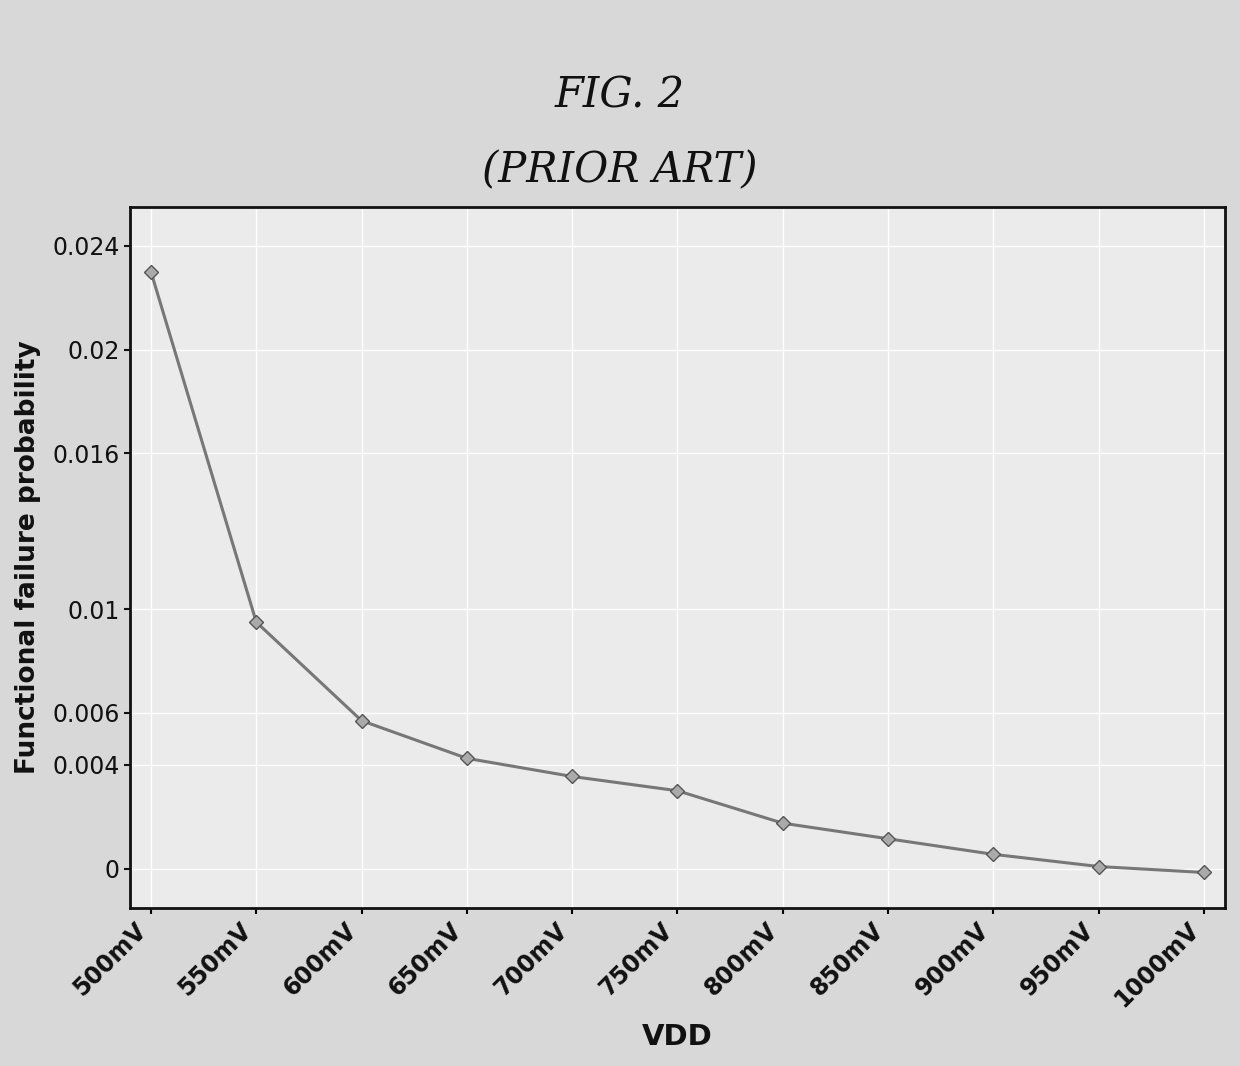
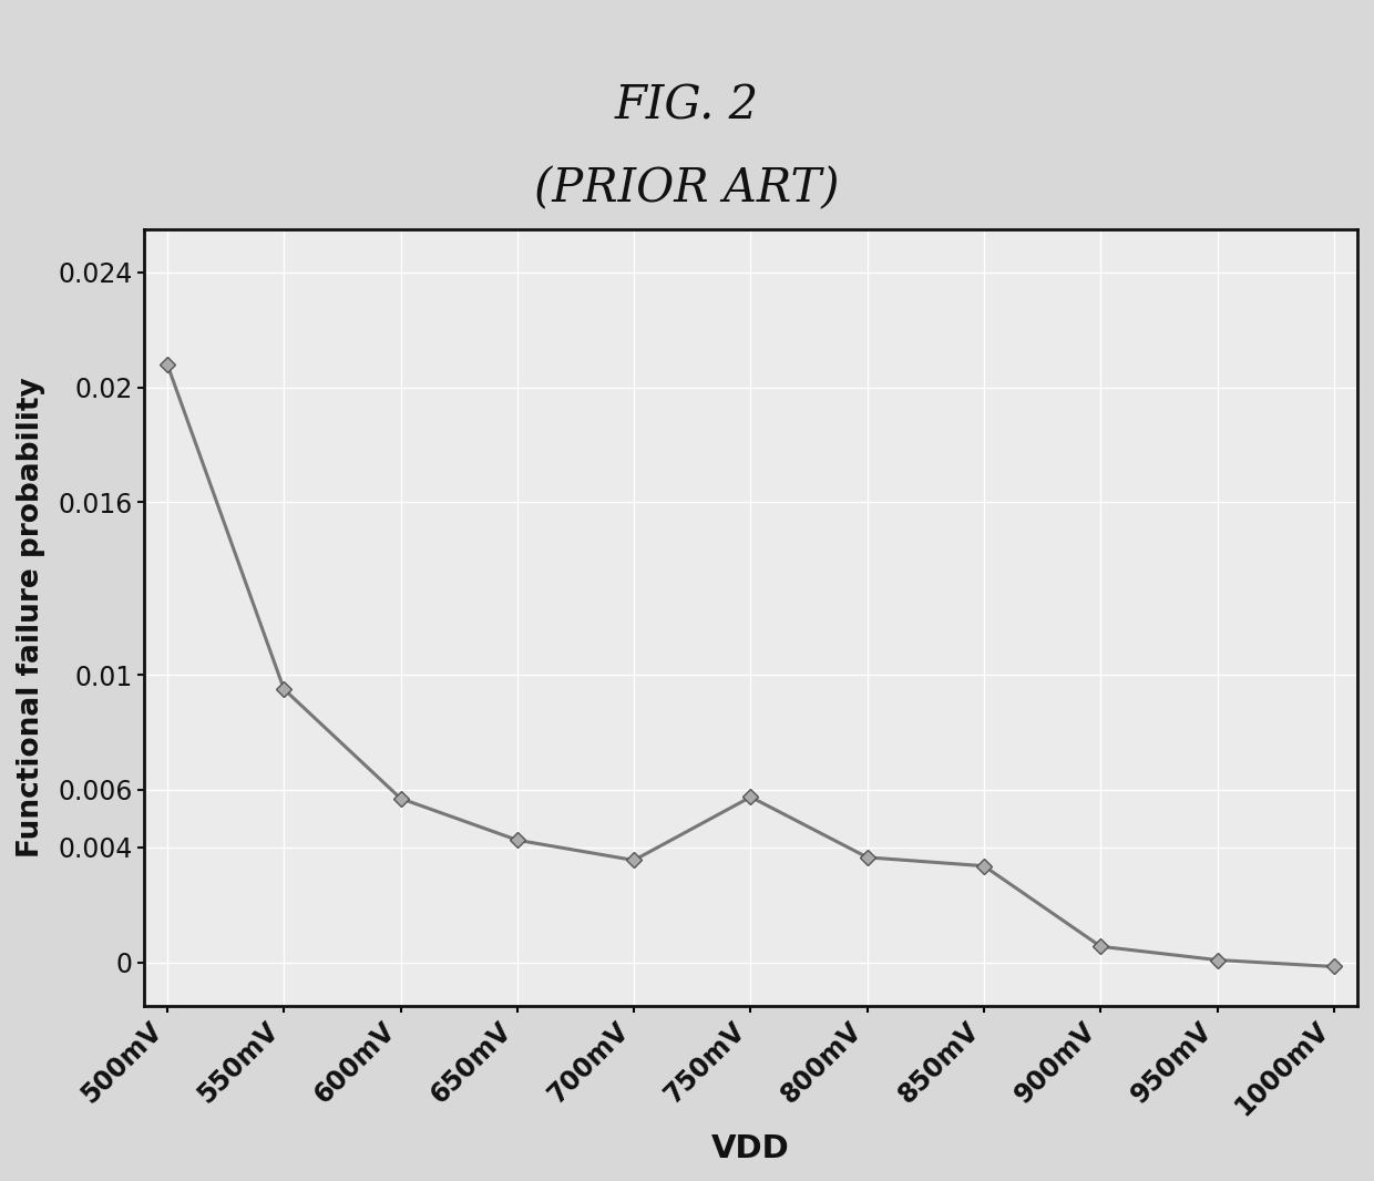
500mV: 0.02300 -> 0.02080
750mV: 0.00300 -> 0.00575
800mV: 0.00175 -> 0.00365
850mV: 0.00115 -> 0.00335
